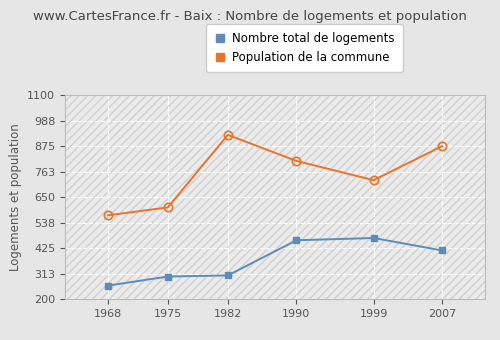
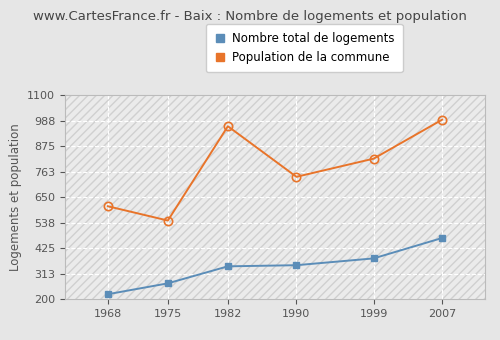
Nombre total de logements/1968: 260 -> 222
Population de la commune/1968: 570 -> 610
Nombre total de logements/1975: 300 -> 270
Population de la commune/1975: 605 -> 547
Nombre total de logements/1982: 305 -> 345
Population de la commune/1982: 925 -> 963
Nombre total de logements/1990: 460 -> 350
Population de la commune/1990: 810 -> 740
Nombre total de logements/1999: 470 -> 380
Population de la commune/1999: 725 -> 820
Nombre total de logements/2007: 415 -> 470
Population de la commune/2007: 875 -> 992
